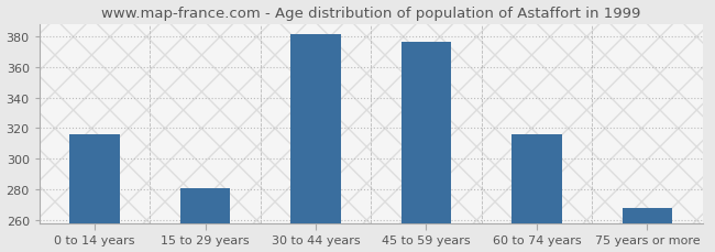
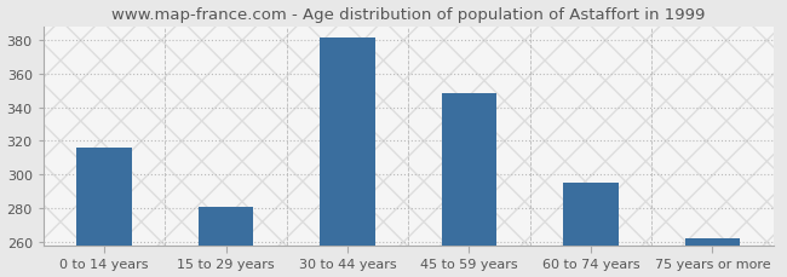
45 to 59 years: 376 -> 348
60 to 74 years: 316 -> 295
75 years or more: 268 -> 262
